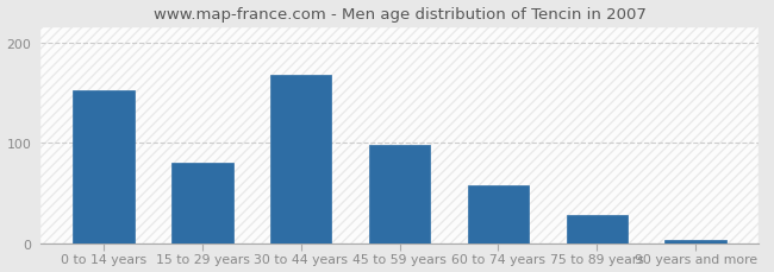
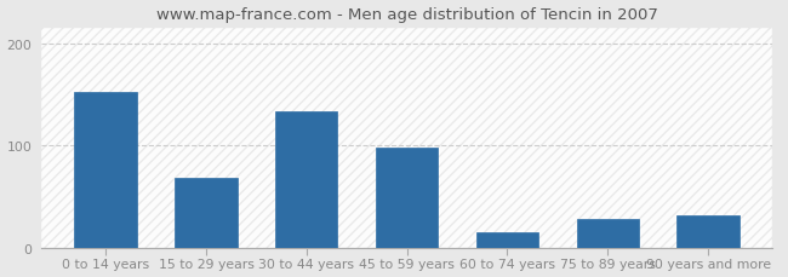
15 to 29 years: 80 -> 68
30 to 44 years: 168 -> 134
60 to 74 years: 58 -> 16
90 years and more: 4 -> 32
